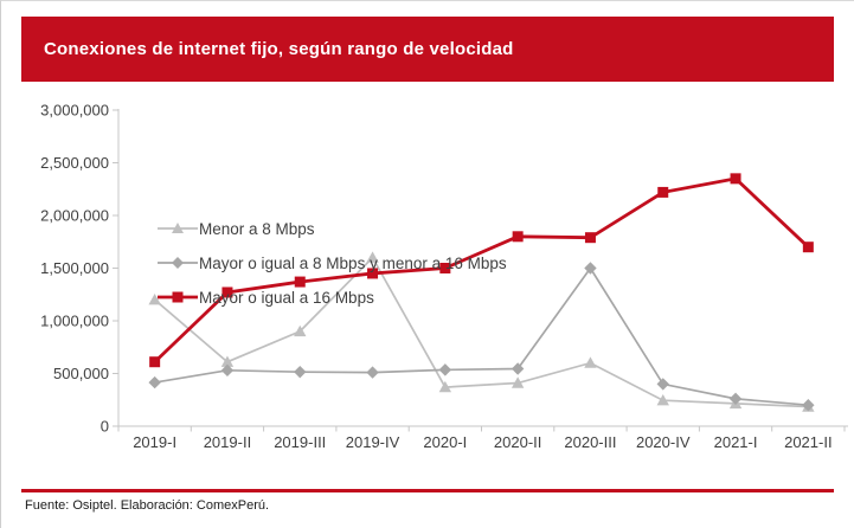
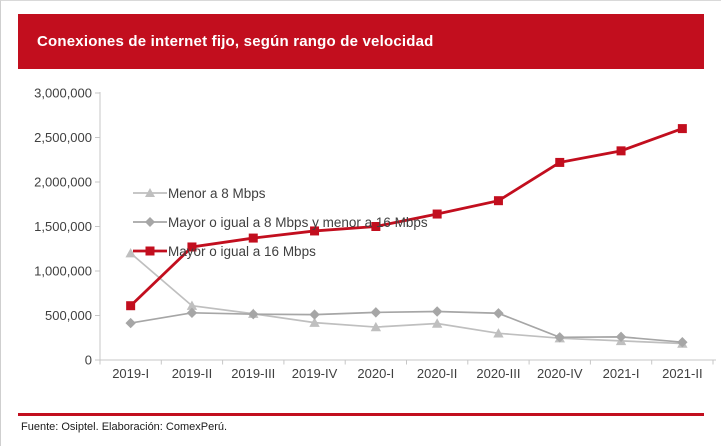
Menor a 8 Mbps/2019-III: 900000 -> 500000
Menor a 8 Mbps/2019-IV: 1600000 -> 400000
Mayor o igual a 16 Mbps/2020-II: 1800000 -> 1600000
Menor a 8 Mbps/2020-III: 600000 -> 300000
Mayor o igual a 8 Mbps y menor a 16 Mbps/2020-III: 1500000 -> 500000
Mayor o igual a 8 Mbps y menor a 16 Mbps/2020-IV: 400000 -> 300000
Mayor o igual a 16 Mbps/2021-II: 1700000 -> 2600000
